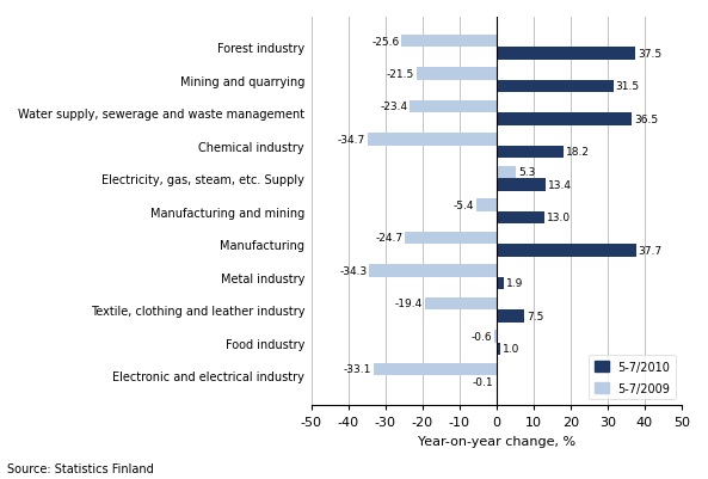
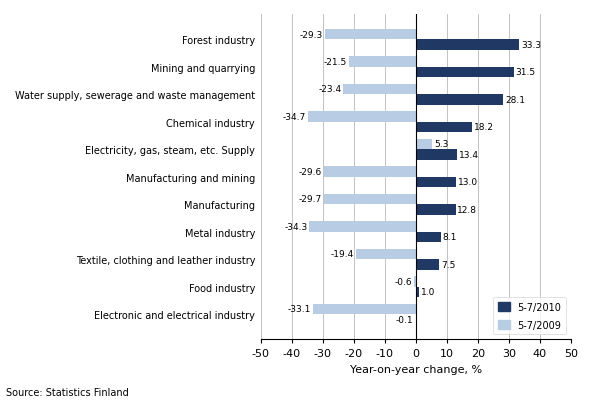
5-7/2009/Forest industry: -25.6 -> -29.3
5-7/2010/Forest industry: 37.5 -> 33.3
5-7/2010/Water supply, sewerage and waste management: 36.5 -> 28.1
5-7/2009/Manufacturing and mining: -5.4 -> -29.6
5-7/2009/Manufacturing: -24.7 -> -29.7
5-7/2010/Manufacturing: 37.7 -> 12.8
5-7/2010/Metal industry: 1.9 -> 8.1
